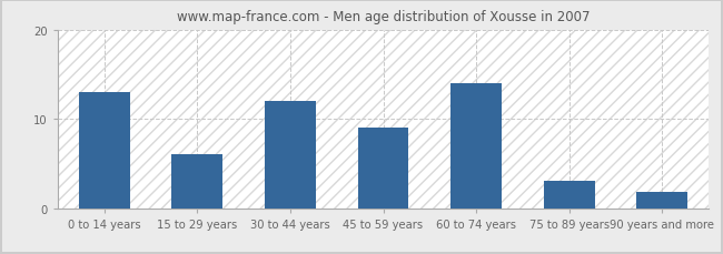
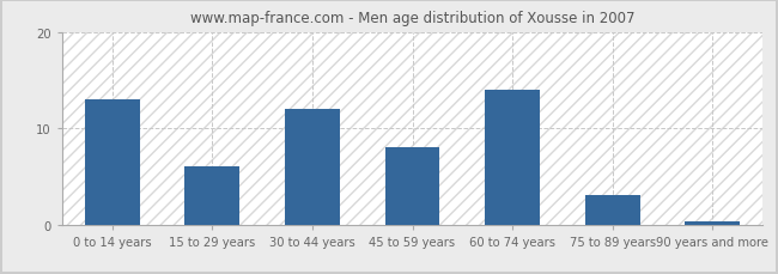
45 to 59 years: 9.0 -> 8.0
90 years and more: 1.8 -> 0.3
